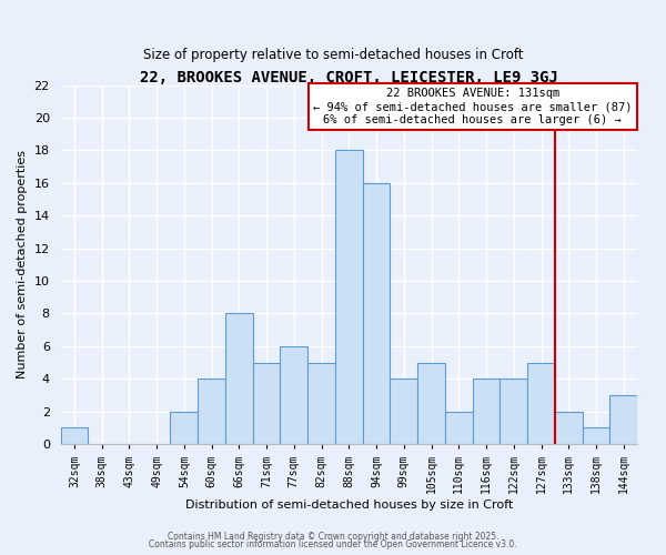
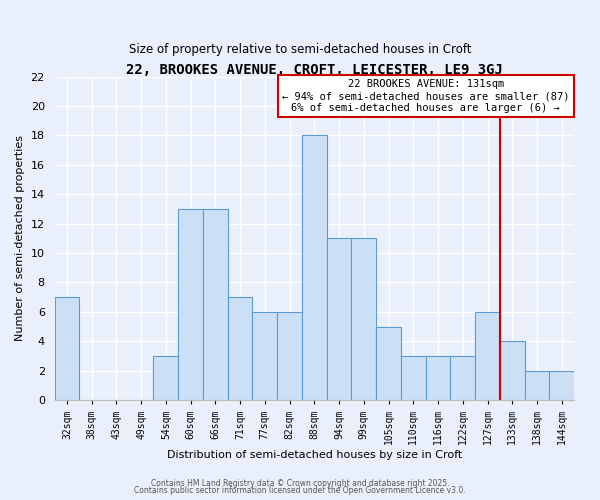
32sqm: 1 -> 7
54sqm: 2 -> 3
60sqm: 4 -> 13
66sqm: 8 -> 13
71sqm: 5 -> 7
82sqm: 5 -> 6
94sqm: 16 -> 11
99sqm: 4 -> 11
110sqm: 2 -> 3
116sqm: 4 -> 3
122sqm: 4 -> 3
127sqm: 5 -> 6
133sqm: 2 -> 4
138sqm: 1 -> 2
144sqm: 3 -> 2
